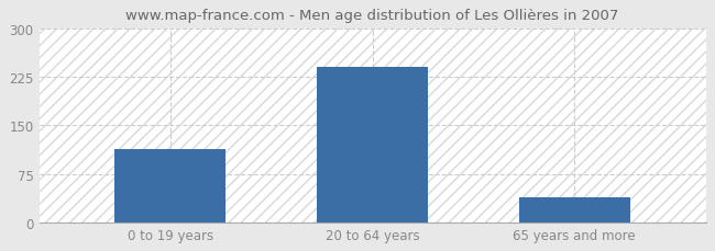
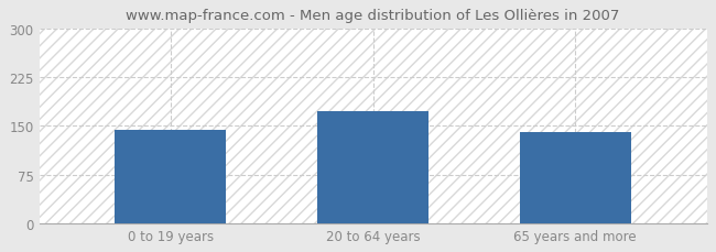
0 to 19 years: 113 -> 144
20 to 64 years: 240 -> 172
65 years and more: 38 -> 140
